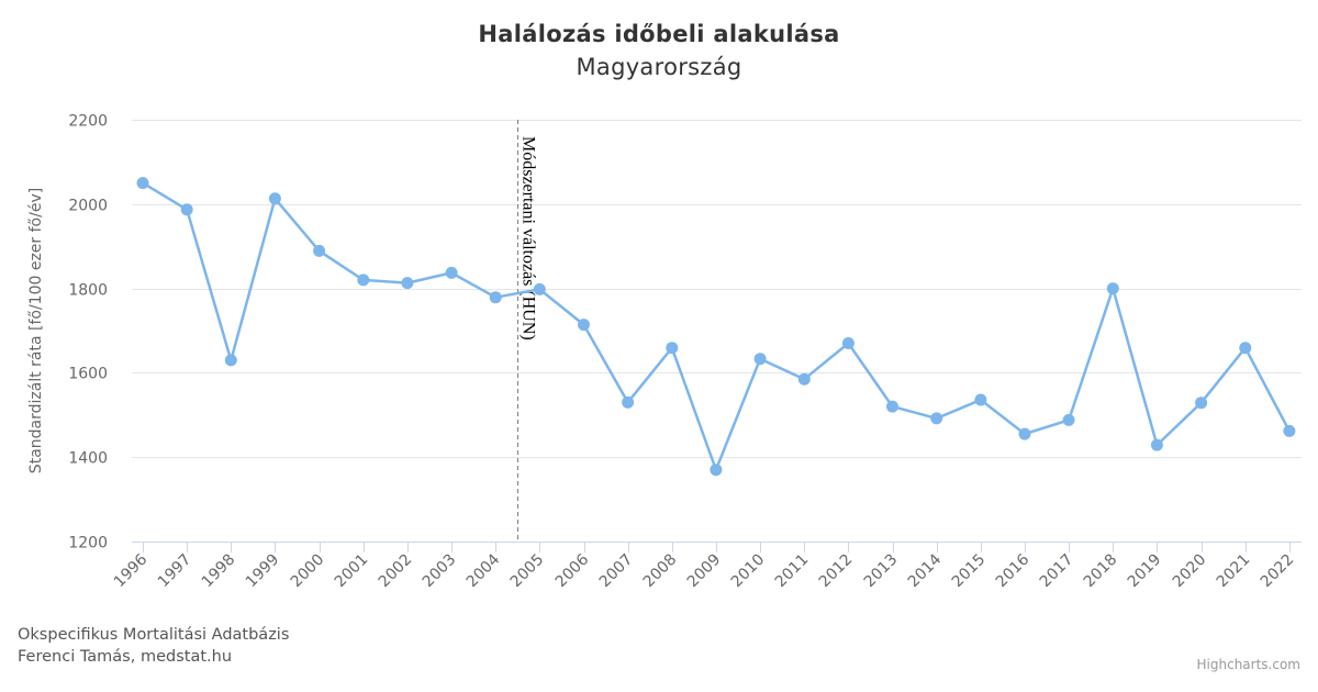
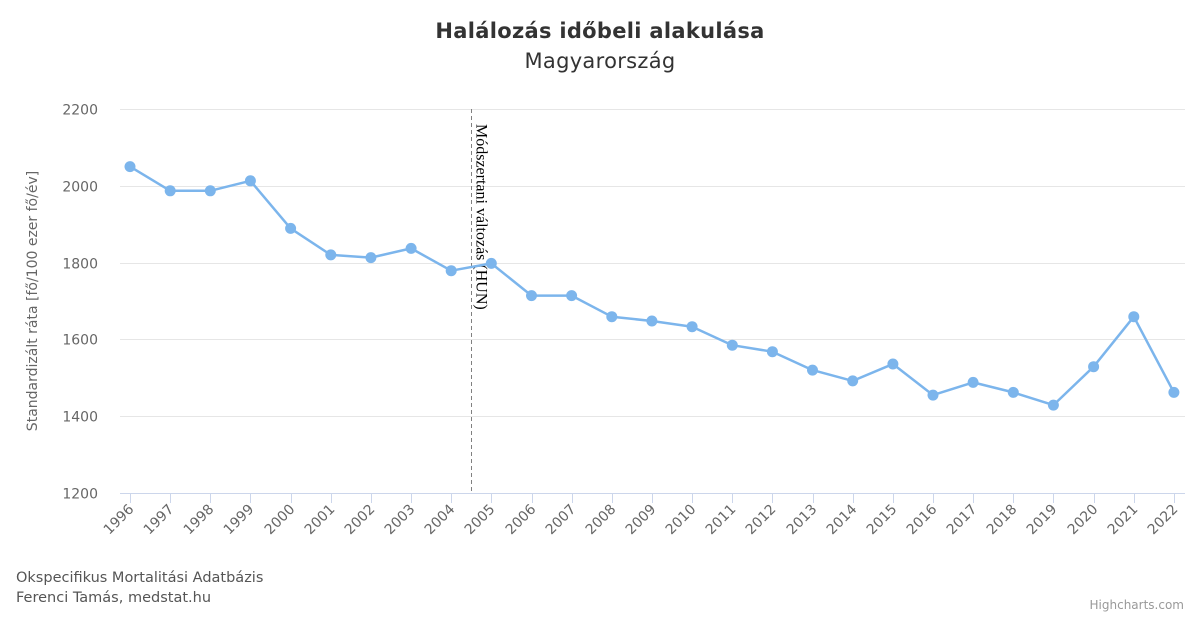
1998: 1630 -> 1990
2007: 1530 -> 1710
2009: 1370 -> 1650
2012: 1670 -> 1570
2018: 1800 -> 1460
